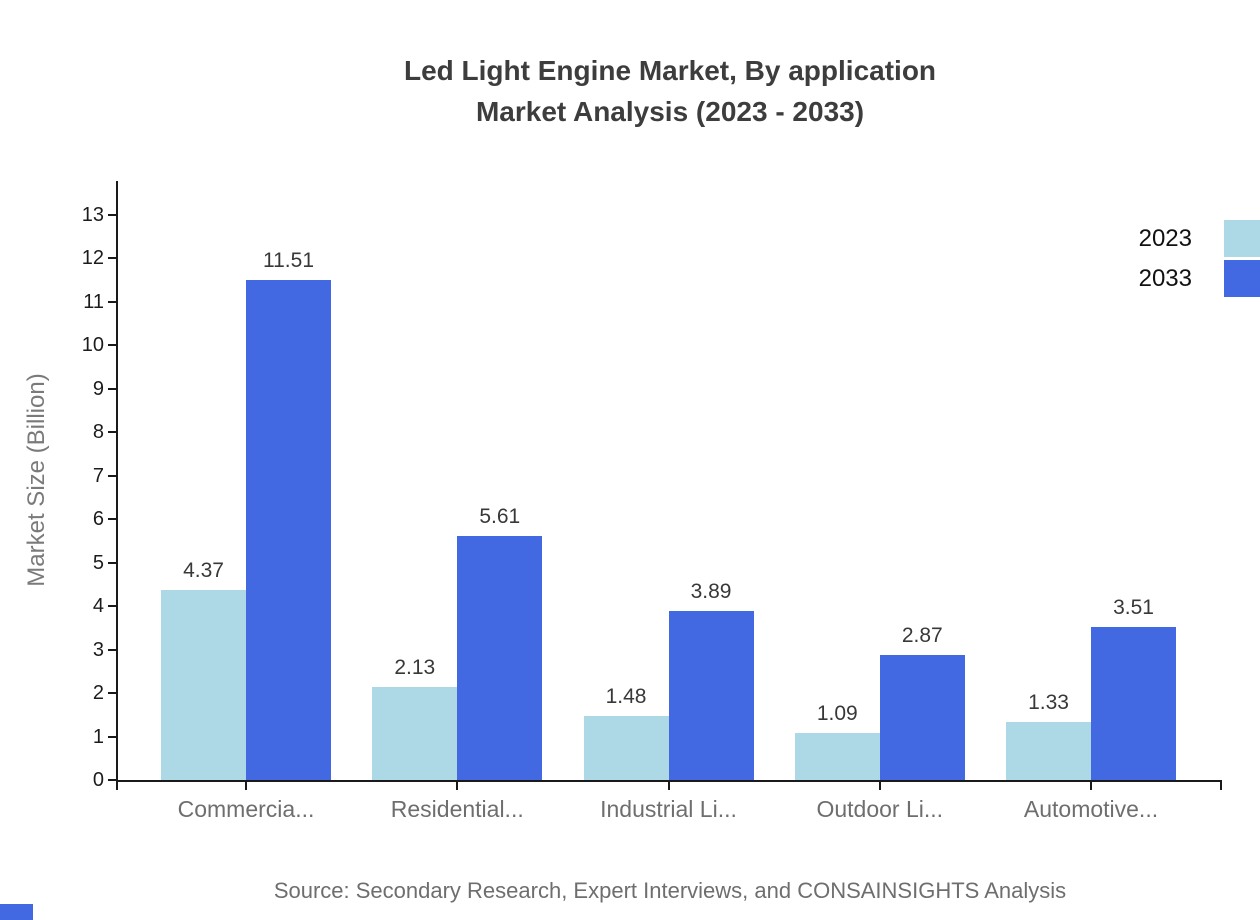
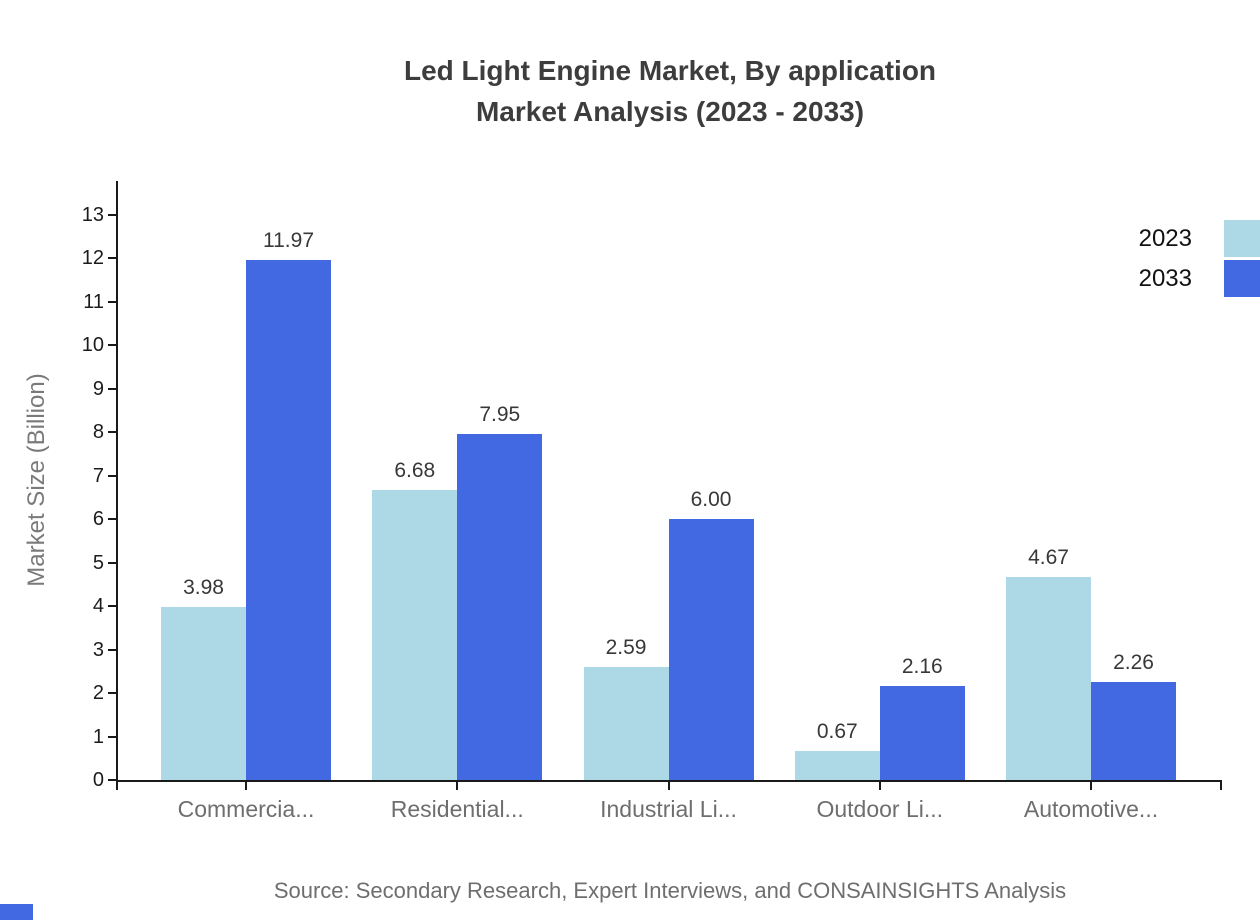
2023/Commercia...: 4.37 -> 3.98
2033/Commercia...: 11.51 -> 11.97
2023/Residential...: 2.13 -> 6.68
2033/Residential...: 5.61 -> 7.95
2023/Industrial Li...: 1.48 -> 2.59
2033/Industrial Li...: 3.89 -> 6.00
2023/Outdoor Li...: 1.09 -> 0.67
2033/Outdoor Li...: 2.87 -> 2.16
2023/Automotive...: 1.33 -> 4.67
2033/Automotive...: 3.51 -> 2.26
